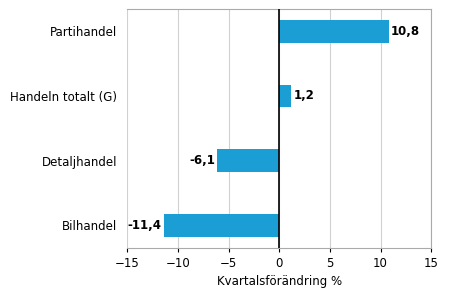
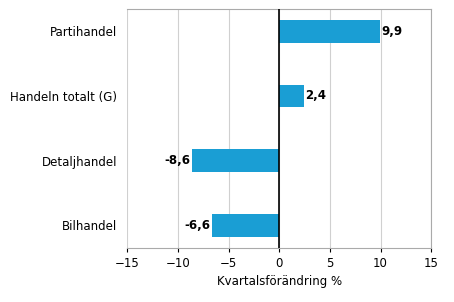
Partihandel: 10,8 -> 9,9
Handeln totalt (G): 1,2 -> 2,4
Detaljhandel: -6,1 -> -8,6
Bilhandel: -11,4 -> -6,6
